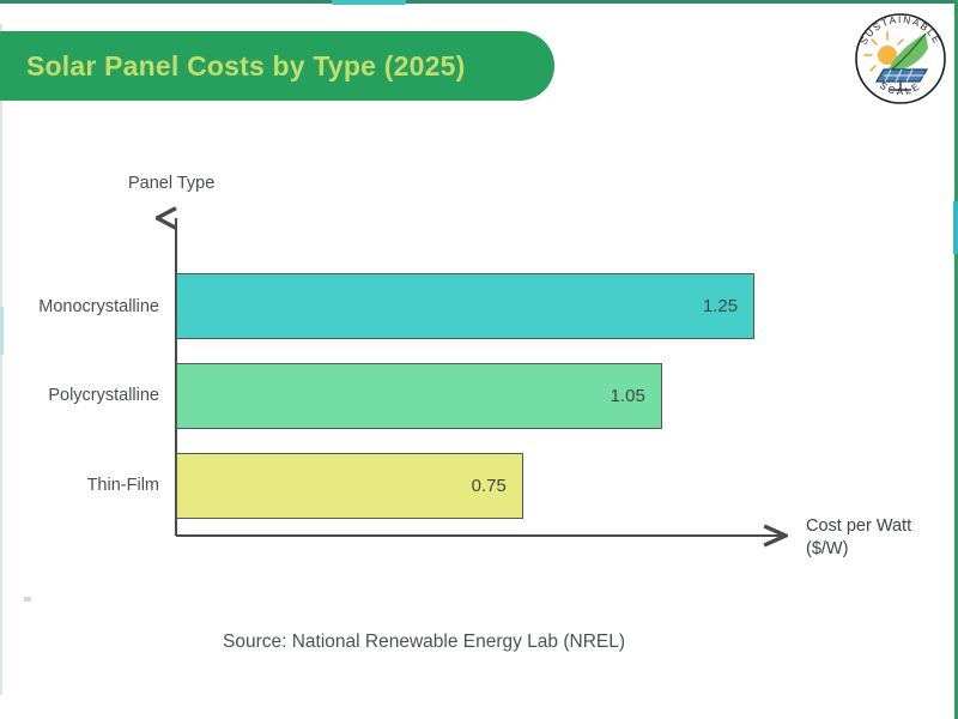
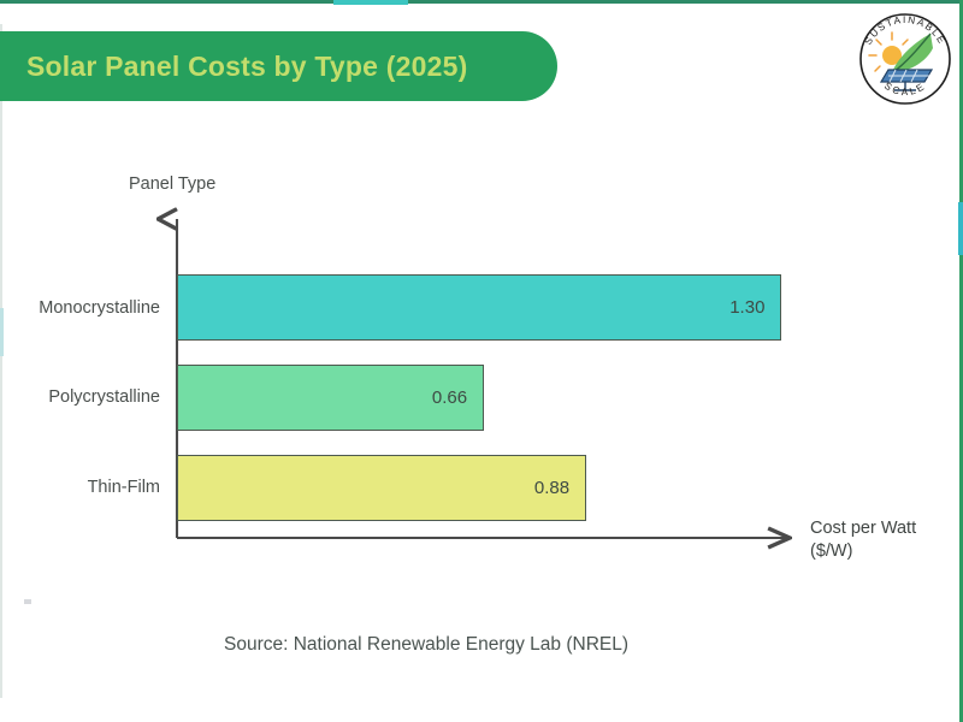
Monocrystalline: 1.25 -> 1.30
Polycrystalline: 1.05 -> 0.66
Thin-Film: 0.75 -> 0.88
